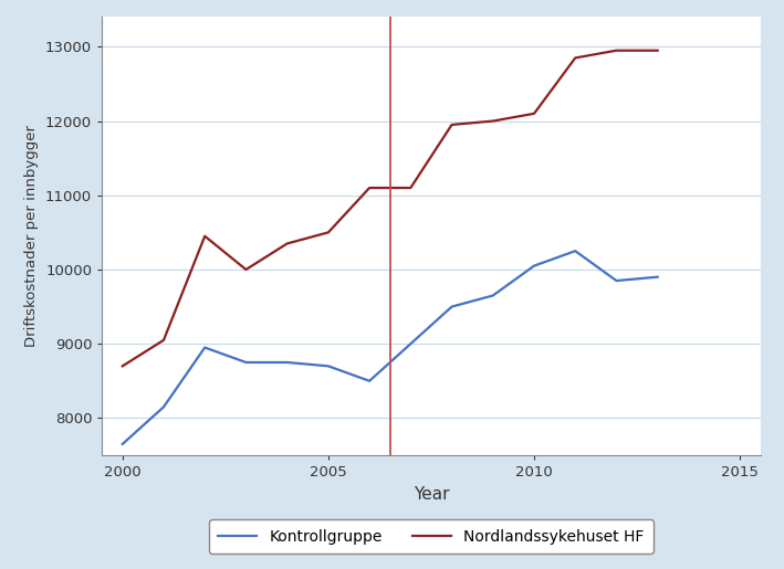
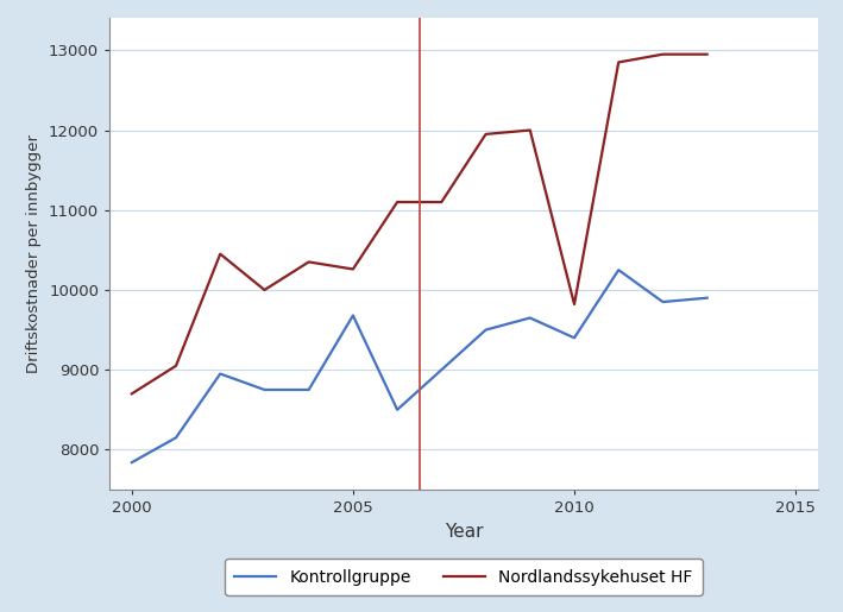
Kontrollgruppe/2000: 7650 -> 7840
Kontrollgruppe/2005: 8700 -> 9680
Nordlandssykehuset HF/2005: 10500 -> 10260
Kontrollgruppe/2010: 10050 -> 9400
Nordlandssykehuset HF/2010: 12100 -> 9820
